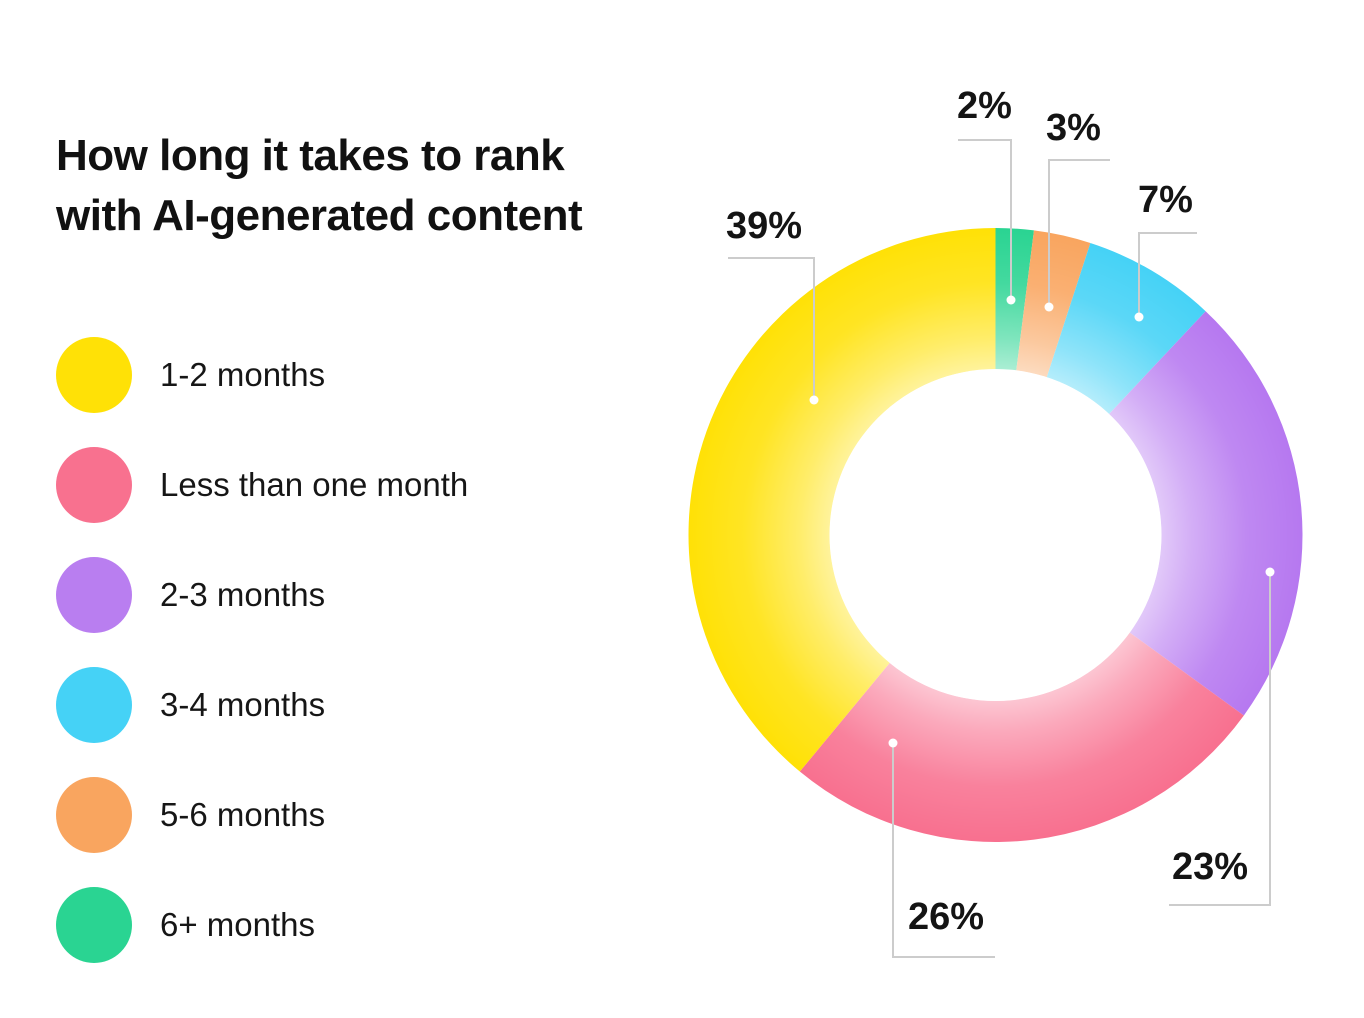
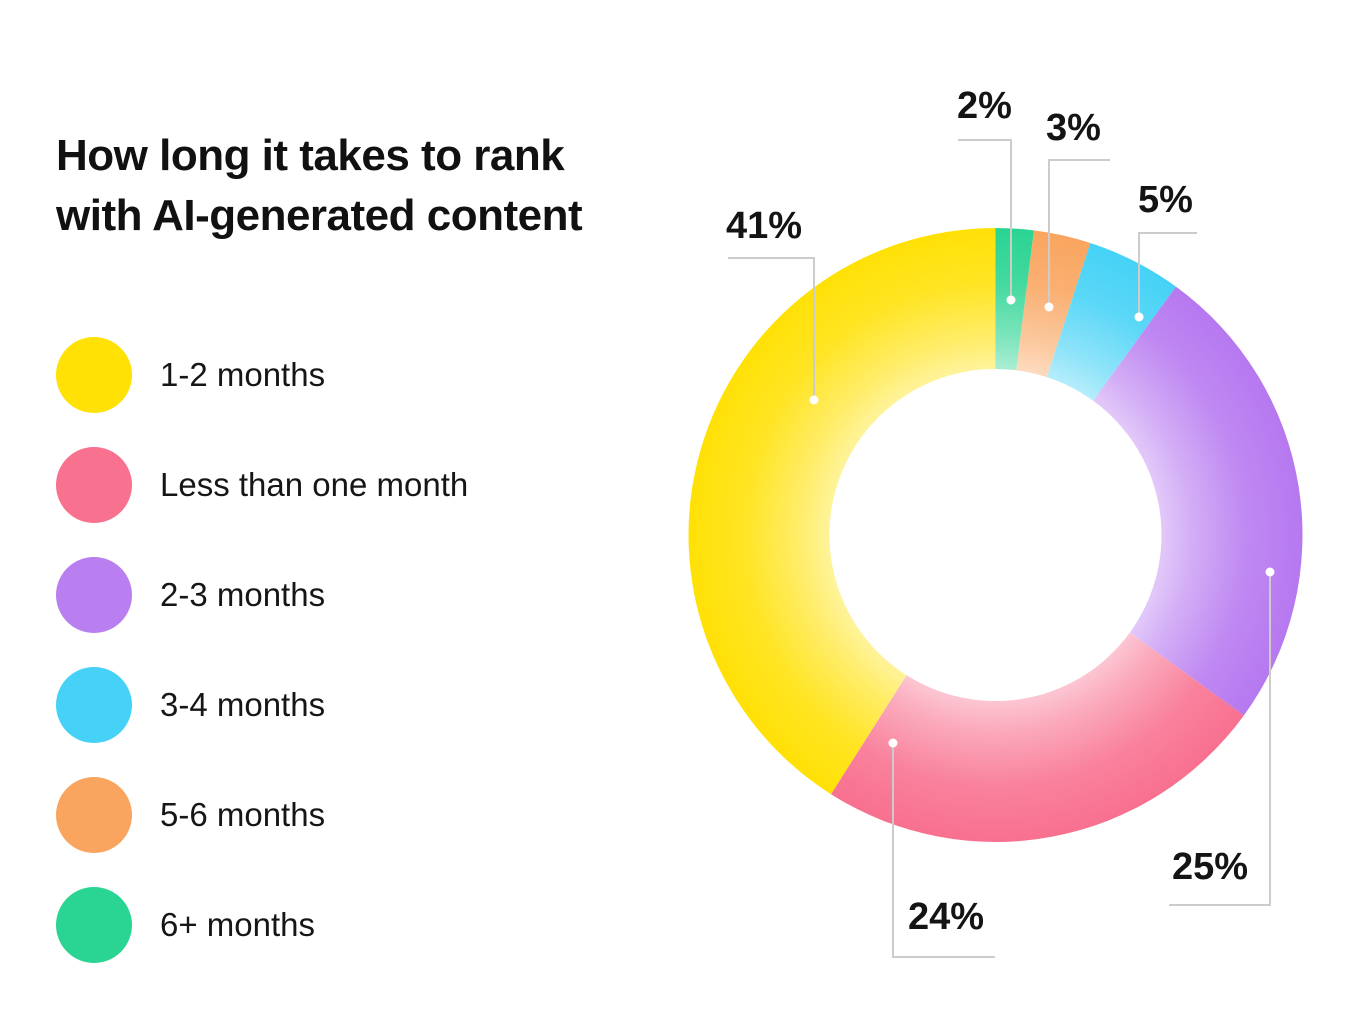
3-4 months: 7% -> 5%
2-3 months: 23% -> 25%
Less than one month: 26% -> 24%
1-2 months: 39% -> 41%
